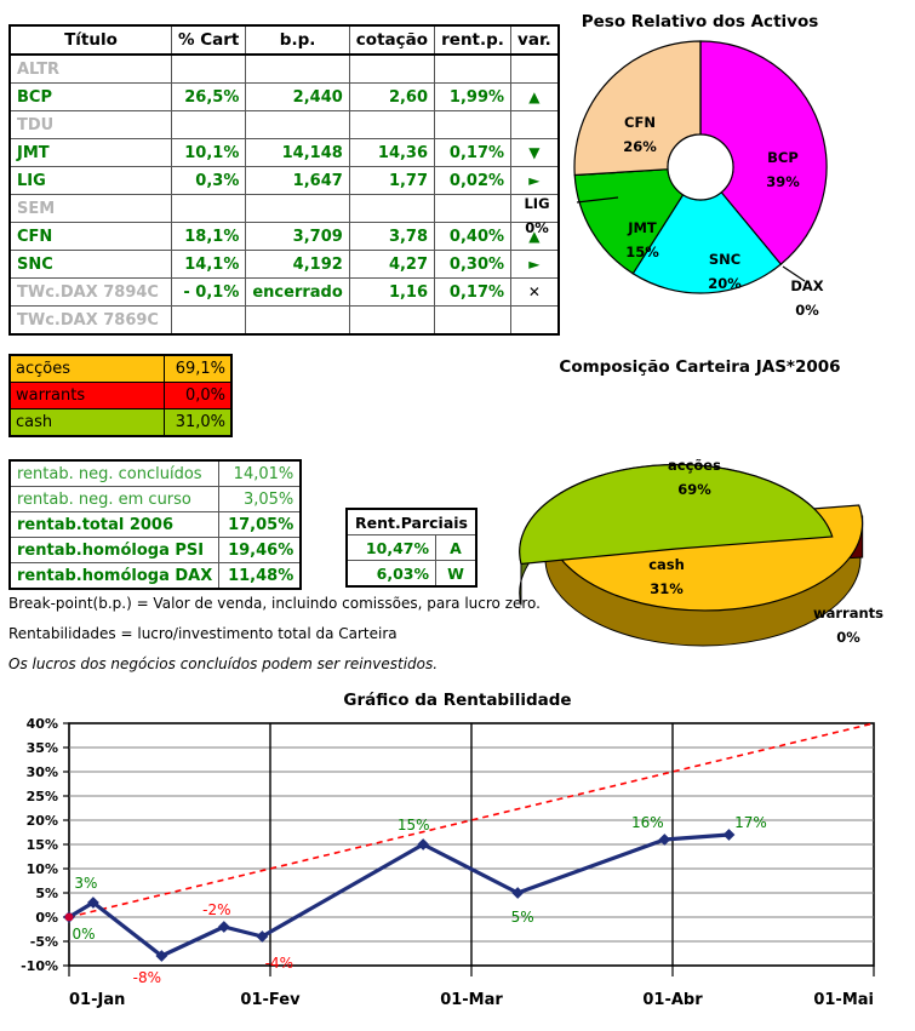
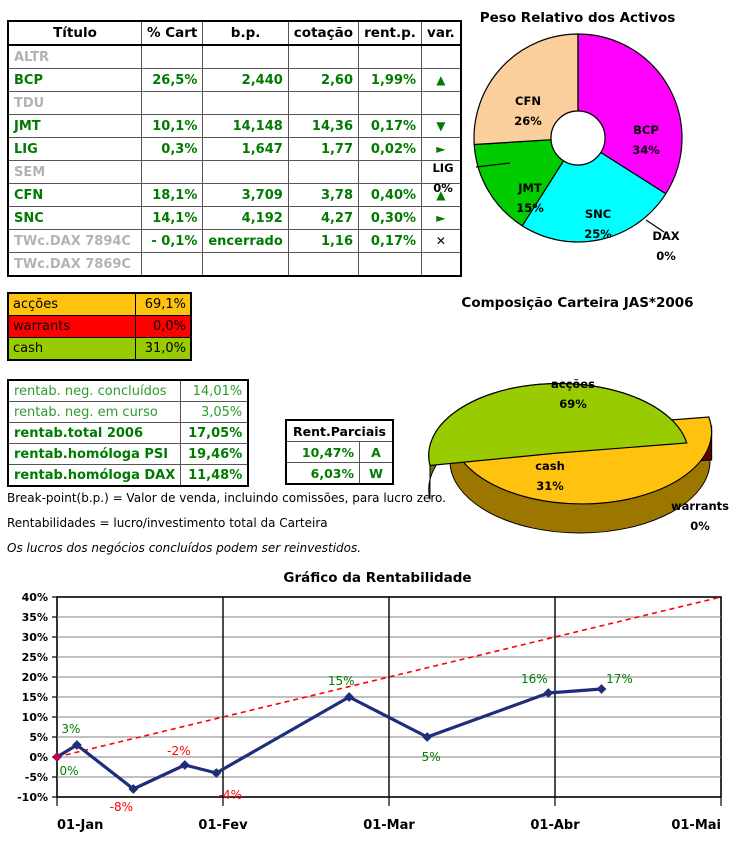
Peso Relativo dos Activos/BCP: 39% -> 34%
Peso Relativo dos Activos/SNC: 20% -> 25%
